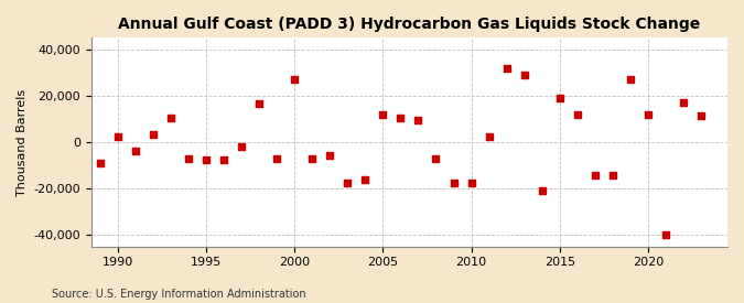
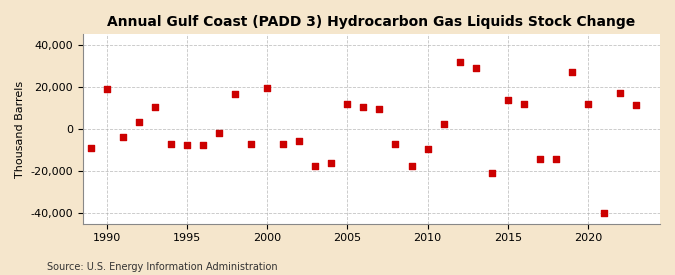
1990: 2,500 -> 19,000
2000: 27,000 -> 19,500
2010: -17,500 -> -9,500
2015: 19,000 -> 14,000
